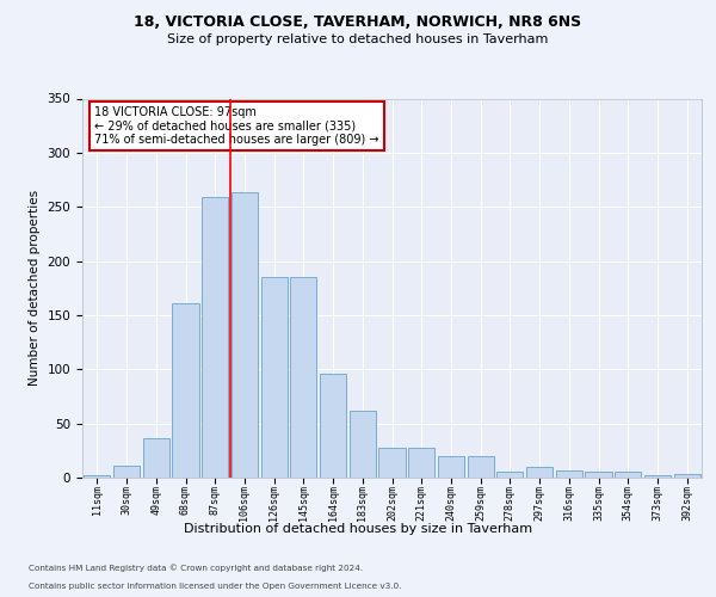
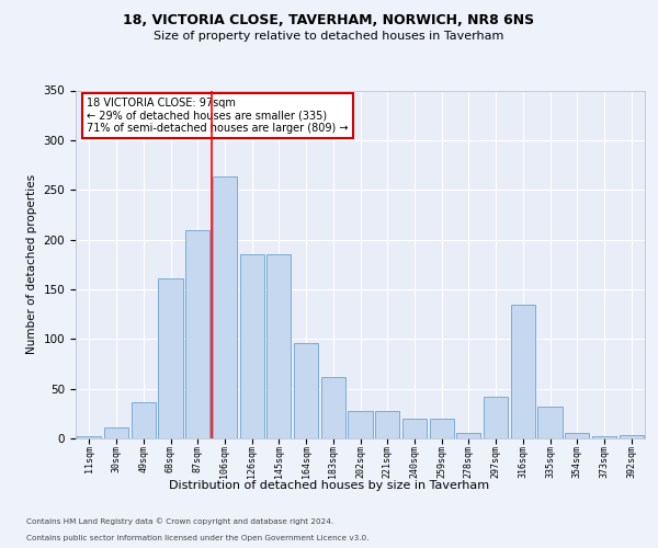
87sqm: 259 -> 210
297sqm: 10 -> 42
316sqm: 7 -> 134
335sqm: 6 -> 32
